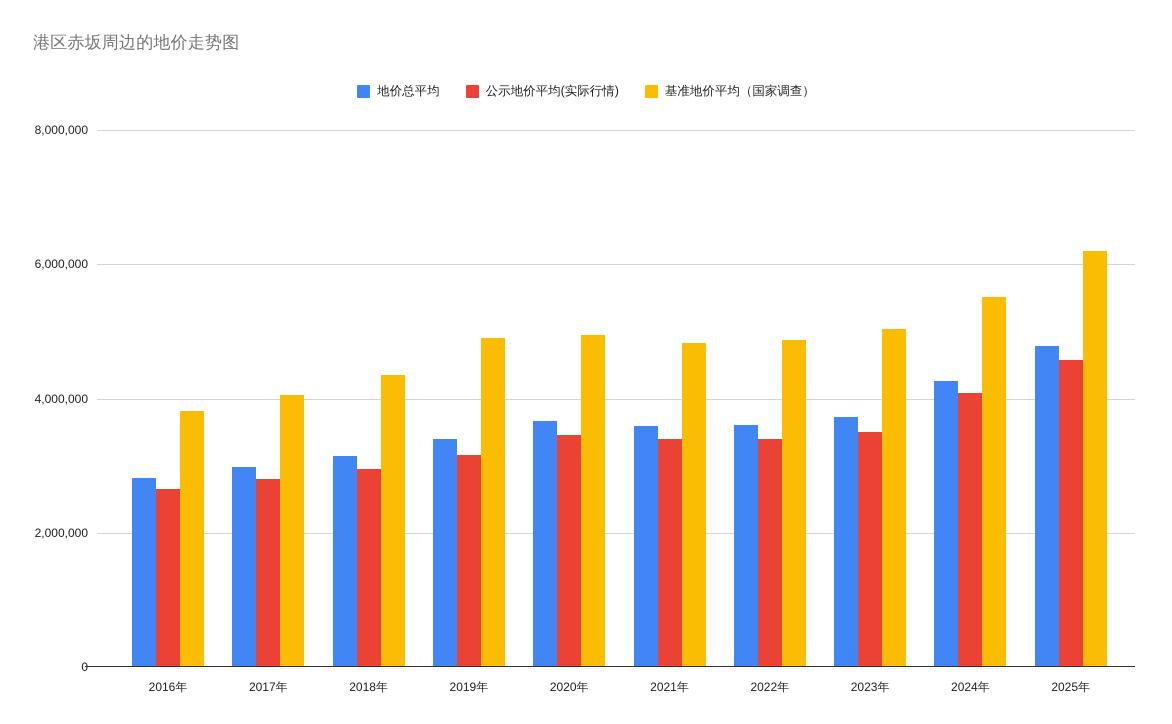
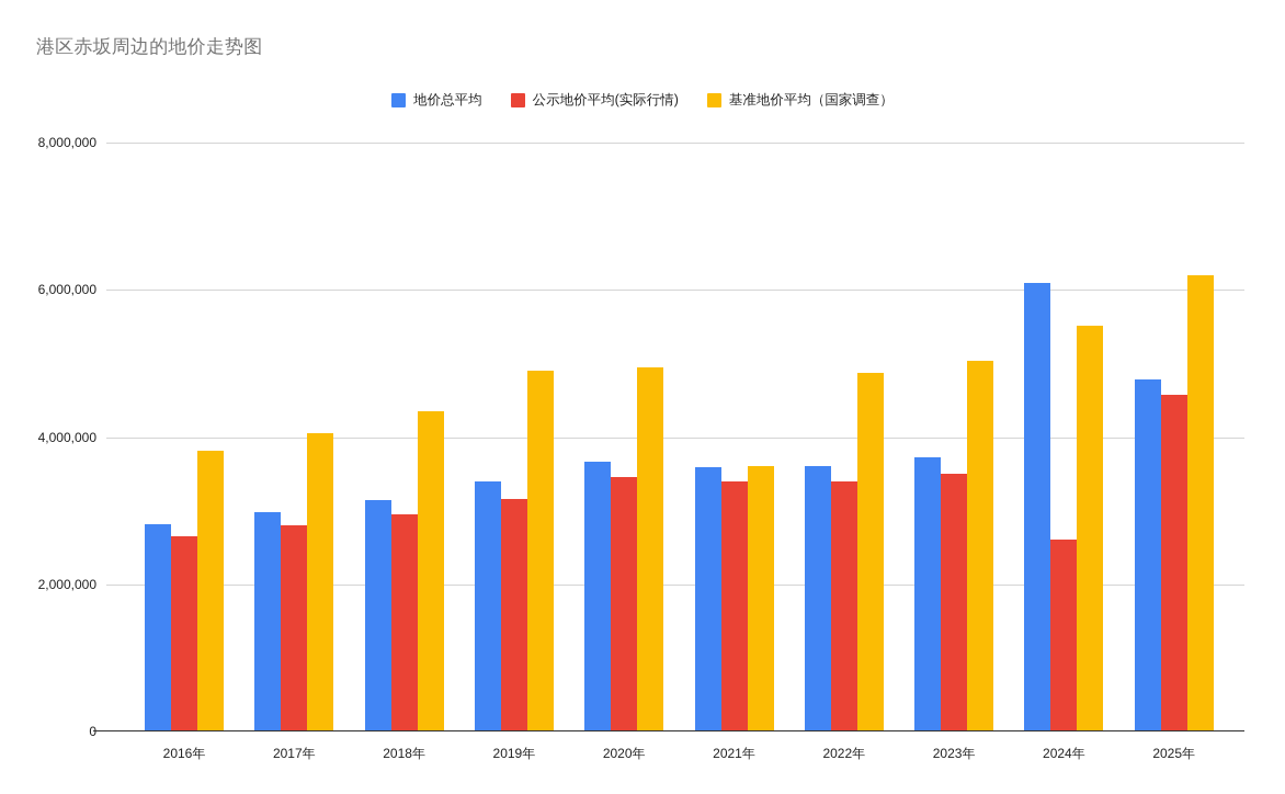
基准地价平均（国家调查）/2021年: 4800000 -> 3600000
地价总平均/2024年: 4300000 -> 6100000
公示地价平均(实际行情)/2024年: 4100000 -> 2600000
